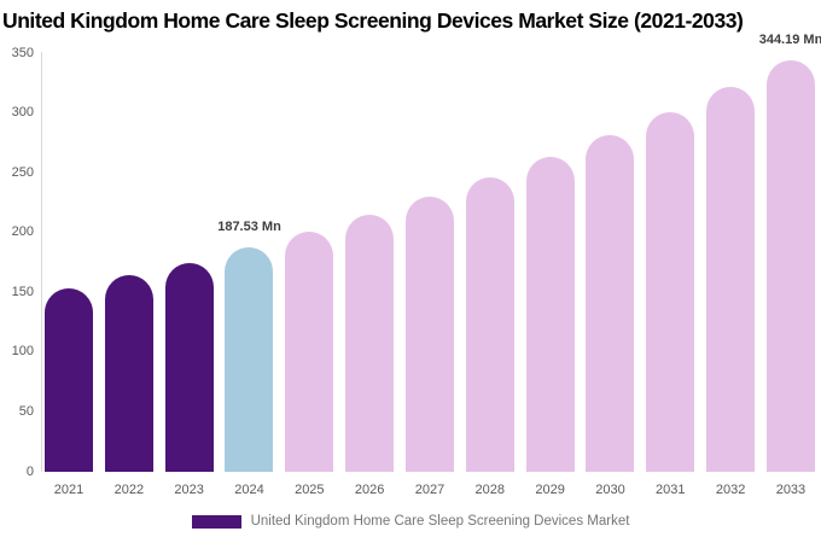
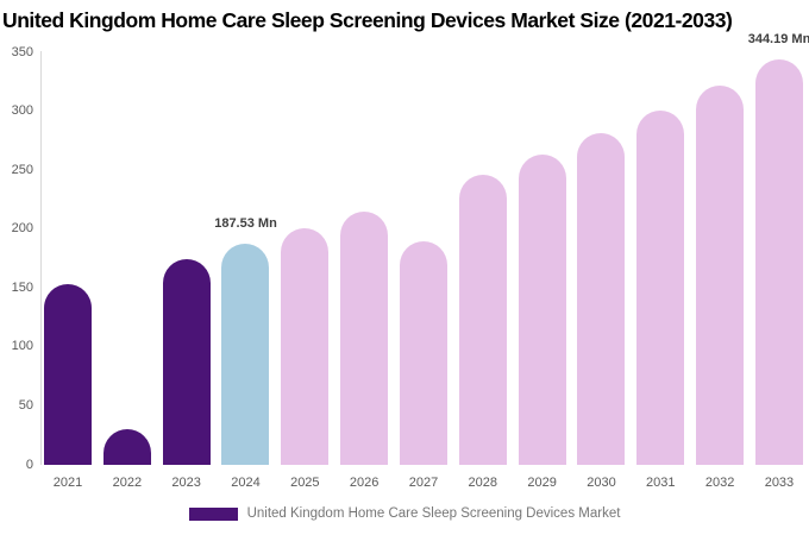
2022: 160 -> 30
2027: 230 -> 190
